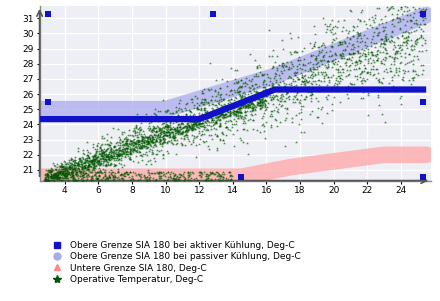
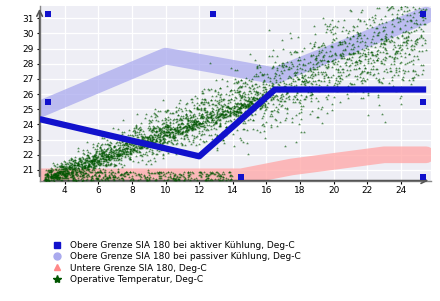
Obere Grenze SIA 180 bei passiver Kühlung, Deg-C/10: 25.0 -> 28.5
Obere Grenze SIA 180 bei aktiver Kühlung, Deg-C/12: 24.4 -> 21.9
